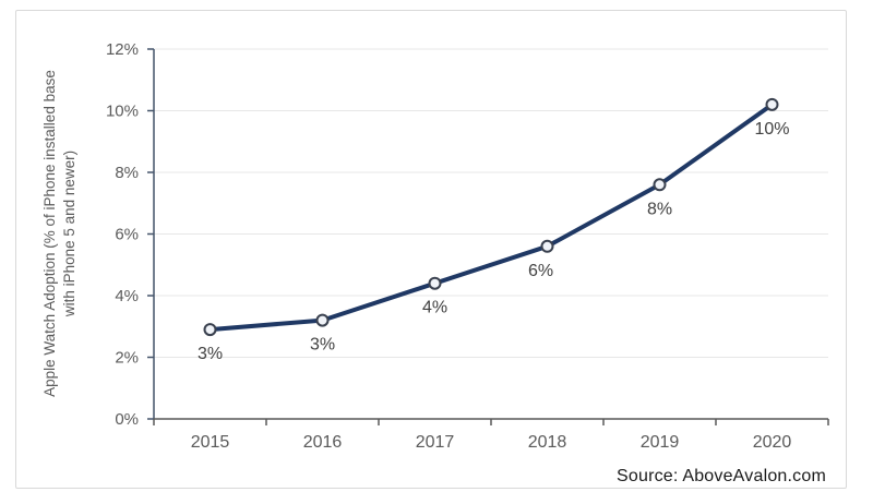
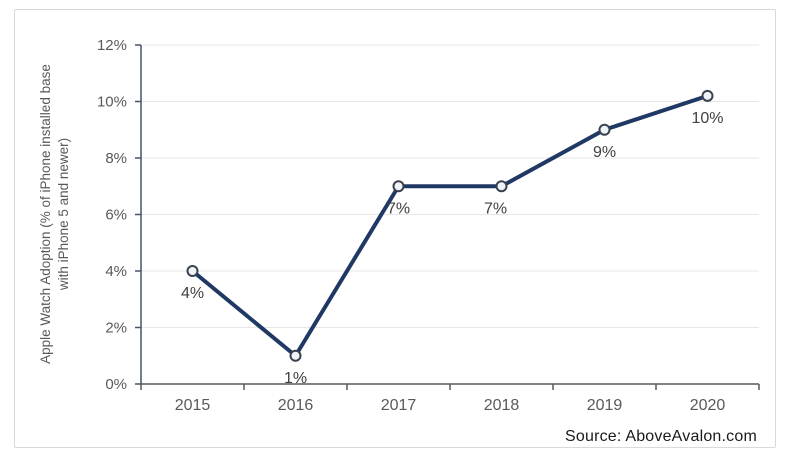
2015: 3% -> 4%
2016: 3% -> 1%
2017: 4% -> 7%
2018: 6% -> 7%
2019: 8% -> 9%
